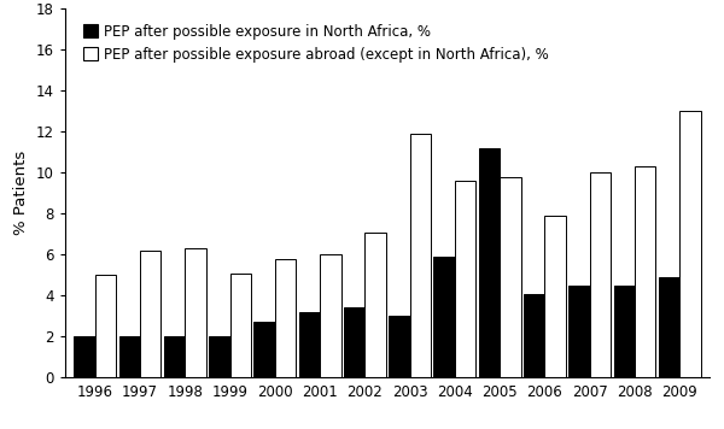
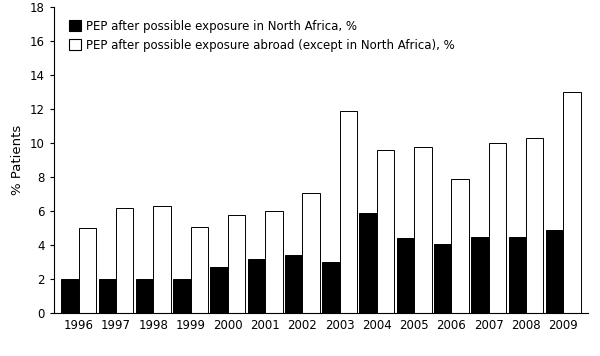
PEP after possible exposure in North Africa, %/2005: 11.2 -> 4.4
